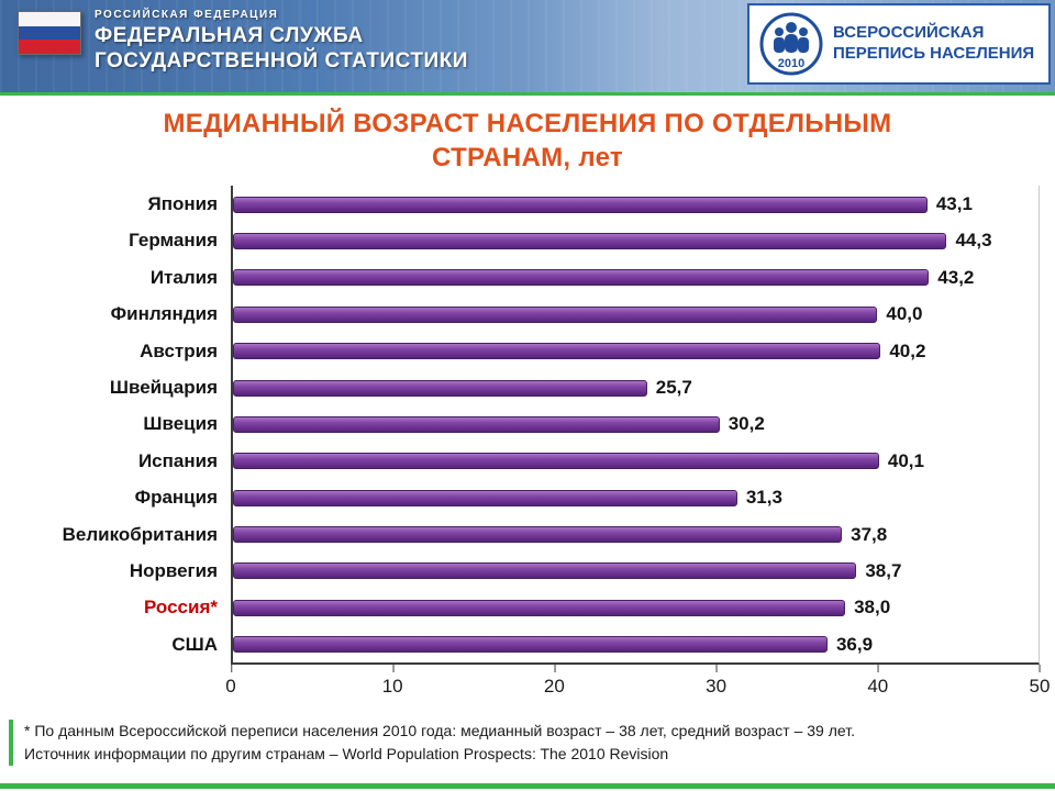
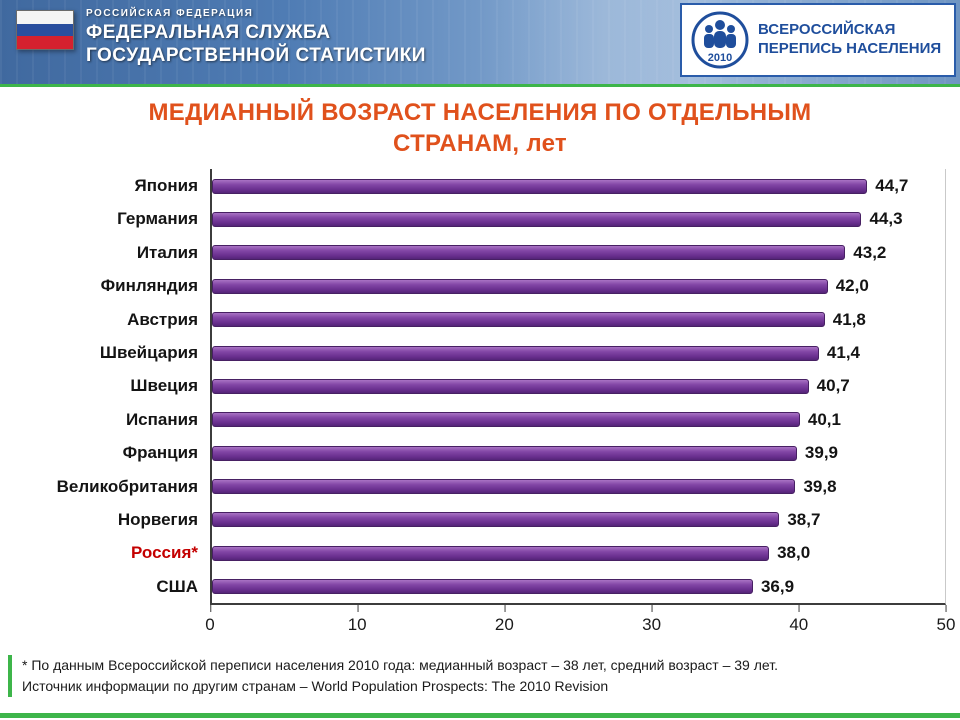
Япония: 43,1 -> 44,7
Финляндия: 40,0 -> 42,0
Австрия: 40,2 -> 41,8
Швейцария: 25,7 -> 41,4
Швеция: 30,2 -> 40,7
Франция: 31,3 -> 39,9
Великобритания: 37,8 -> 39,8
